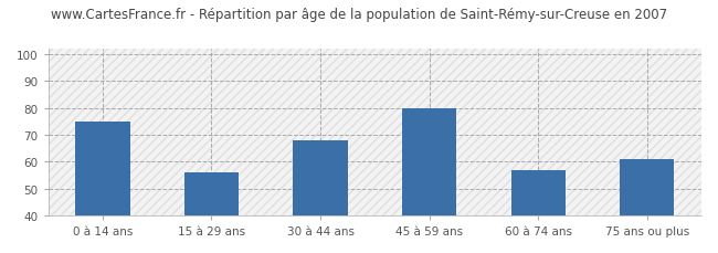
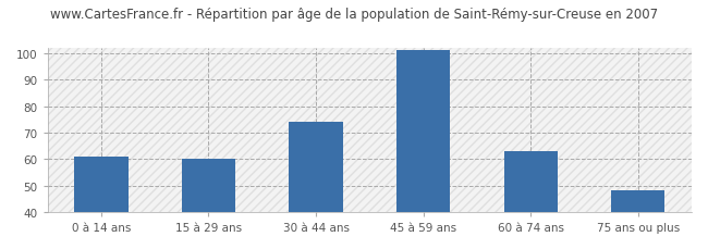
0 à 14 ans: 75 -> 61
15 à 29 ans: 56 -> 60
30 à 44 ans: 68 -> 74
45 à 59 ans: 80 -> 101
60 à 74 ans: 57 -> 63
75 ans ou plus: 61 -> 48
